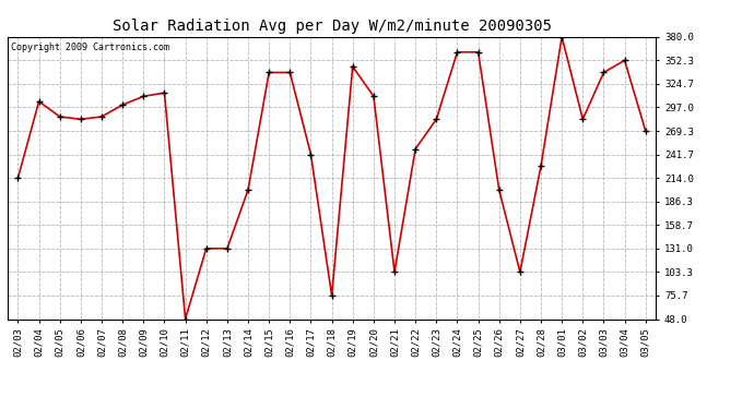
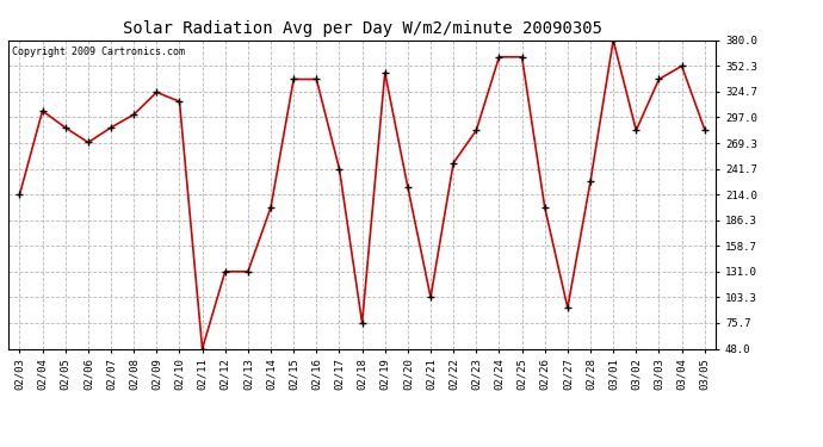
02/06: 283 -> 270
02/09: 310 -> 324
02/20: 310 -> 222
02/27: 103 -> 92
03/05: 269 -> 284
